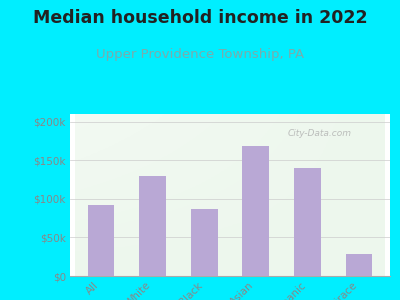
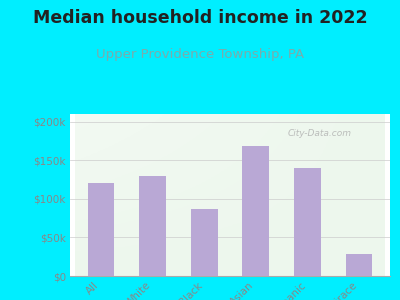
All: $92k -> $120k
